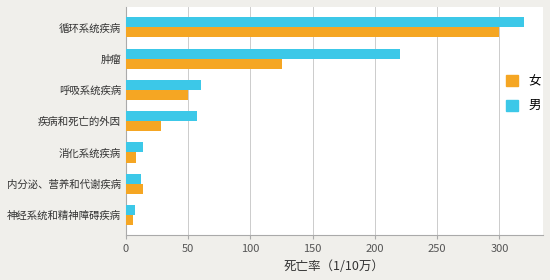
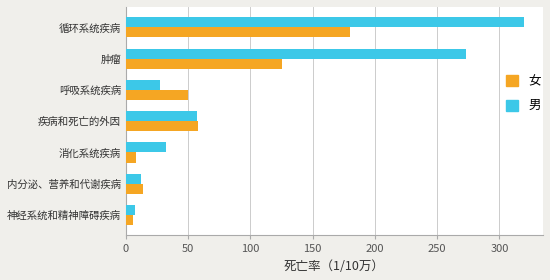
女/循环系统疾病: 300 -> 180
男/肿瘤: 220 -> 273
男/呼吸系统疾病: 60 -> 27
女/疾病和死亡的外因: 28 -> 58
男/消化系统疾病: 14 -> 32
